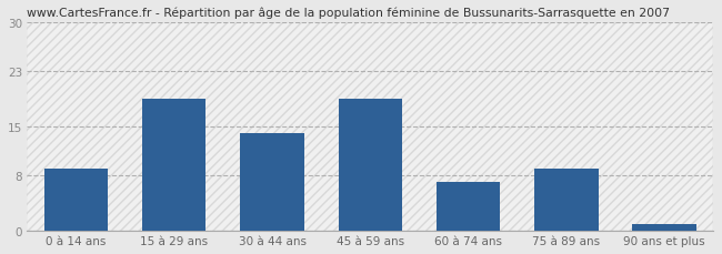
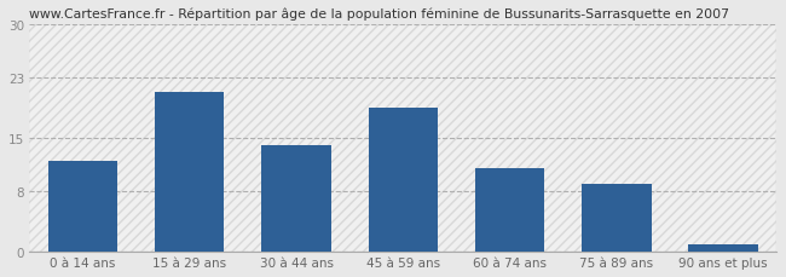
0 à 14 ans: 9 -> 12
15 à 29 ans: 19 -> 21
60 à 74 ans: 7 -> 11
